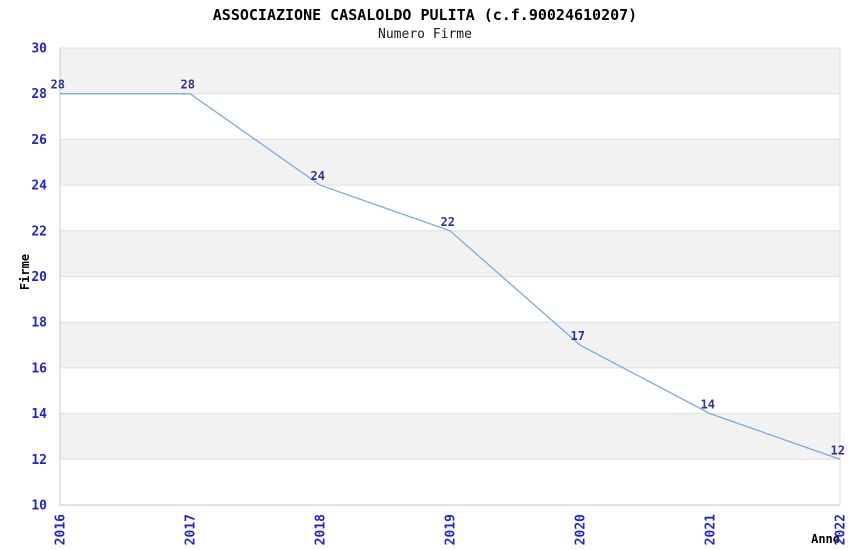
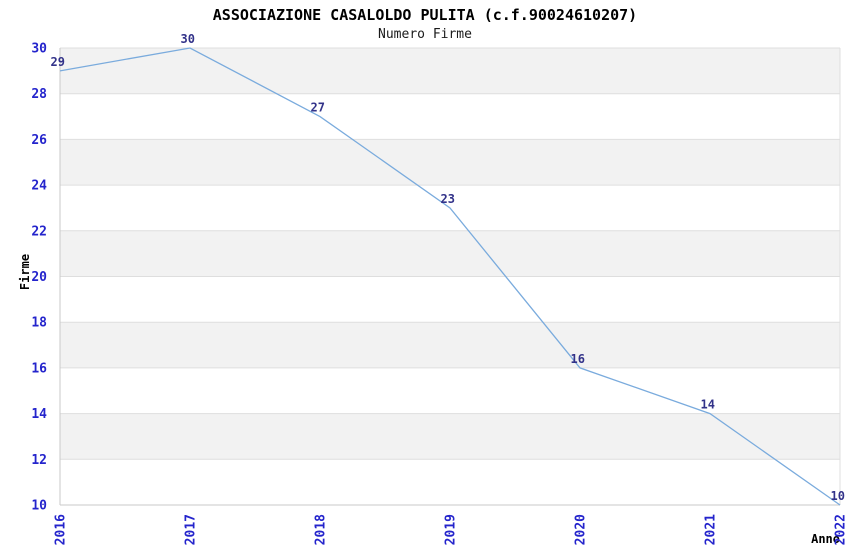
2016: 28 -> 29
2017: 28 -> 30
2018: 24 -> 27
2019: 22 -> 23
2020: 17 -> 16
2022: 12 -> 10
